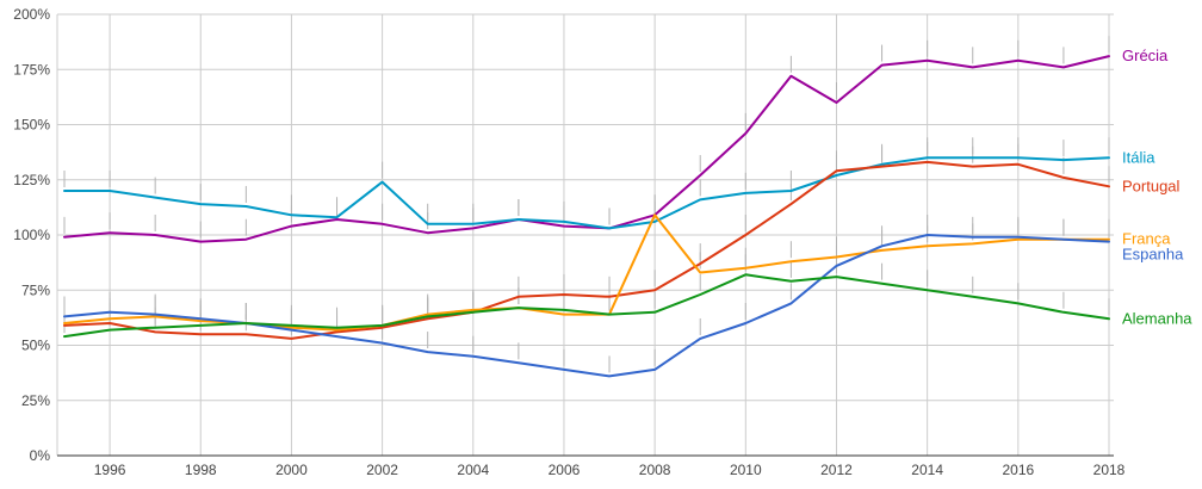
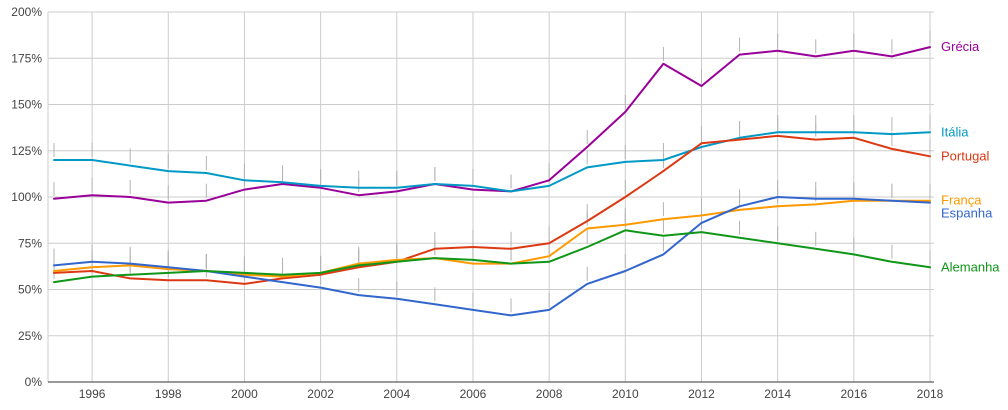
Itália/2002: 124% -> 106%
França/2008: 109% -> 68%
